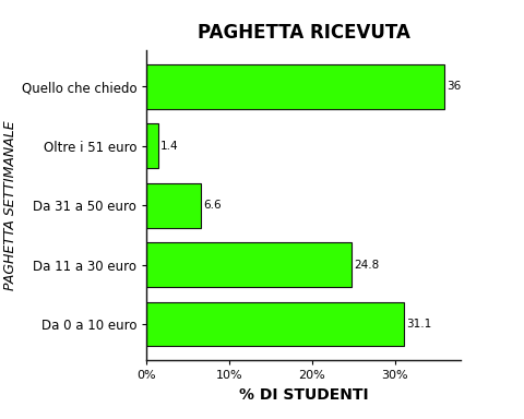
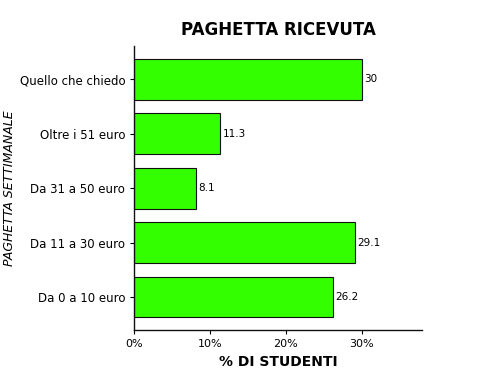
Quello che chiedo: 36 -> 30
Oltre i 51 euro: 1.4 -> 11.3
Da 31 a 50 euro: 6.6 -> 8.1
Da 11 a 30 euro: 24.8 -> 29.1
Da 0 a 10 euro: 31.1 -> 26.2
